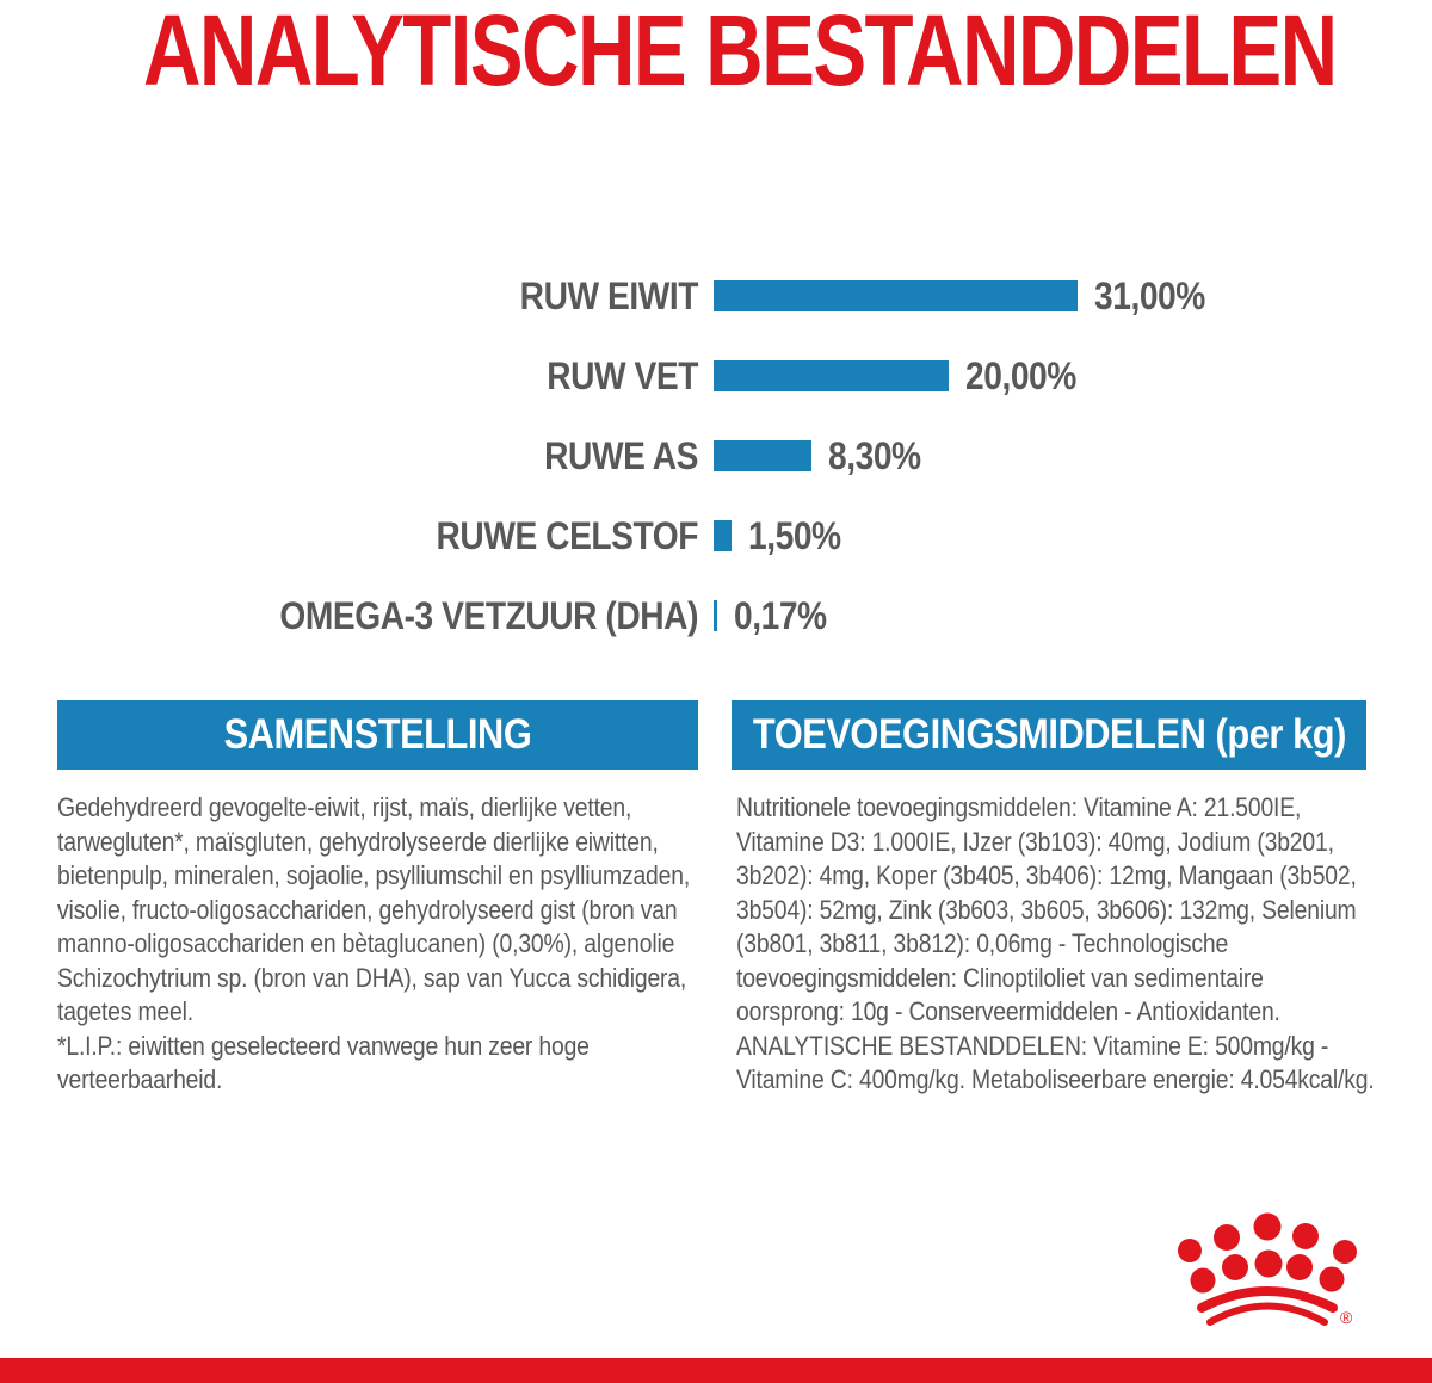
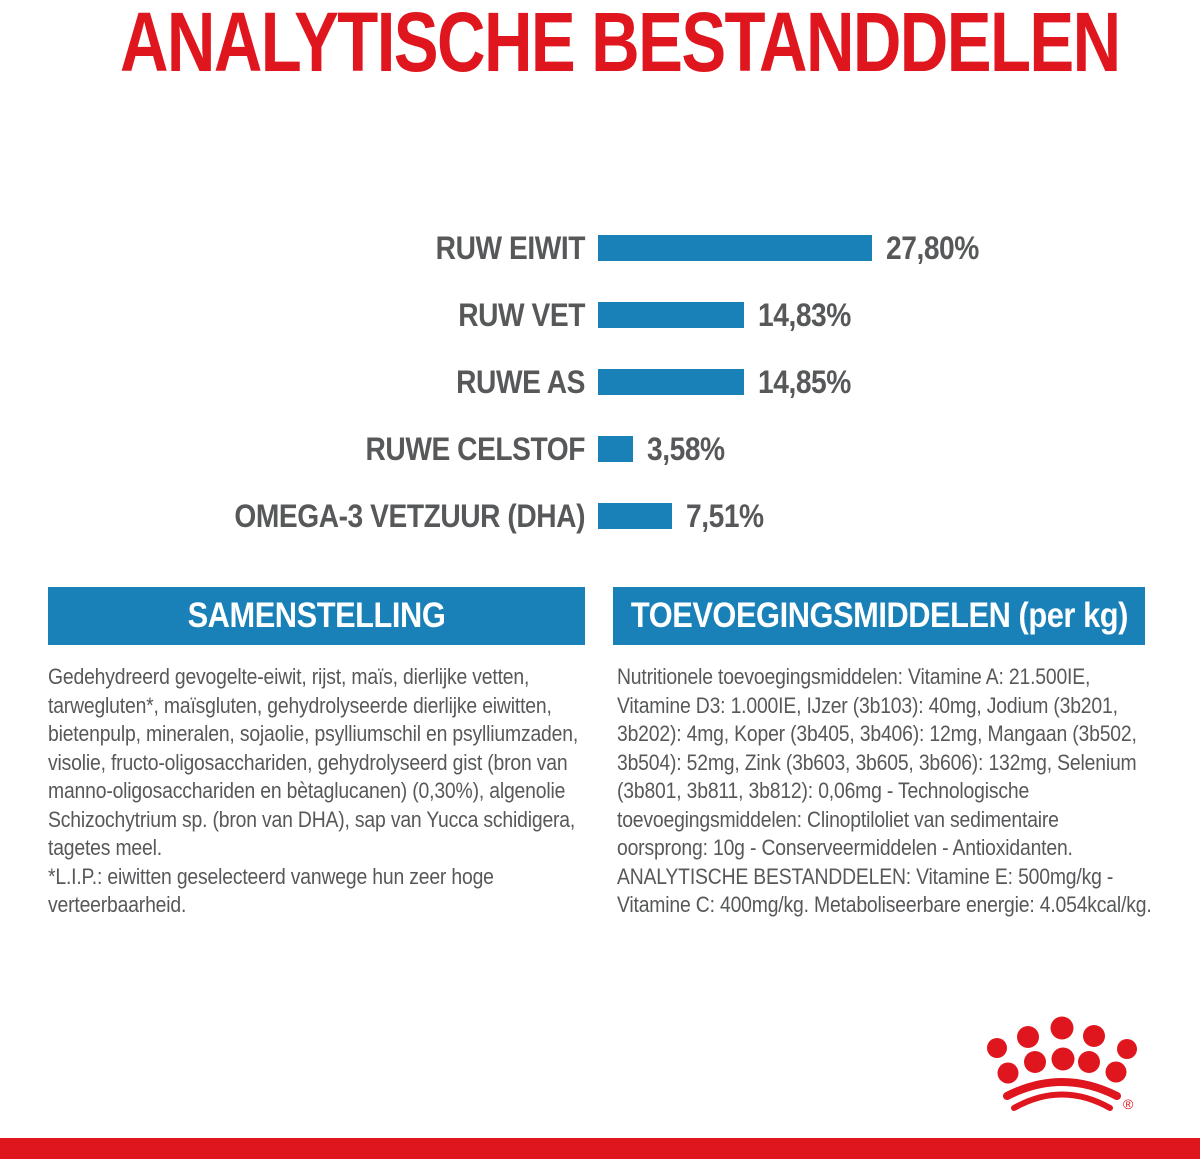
RUW EIWIT: 31,00% -> 27,80%
RUW VET: 20,00% -> 14,83%
RUWE AS: 8,30% -> 14,85%
RUWE CELSTOF: 1,50% -> 3,58%
OMEGA-3 VETZUUR (DHA): 0,17% -> 7,51%
